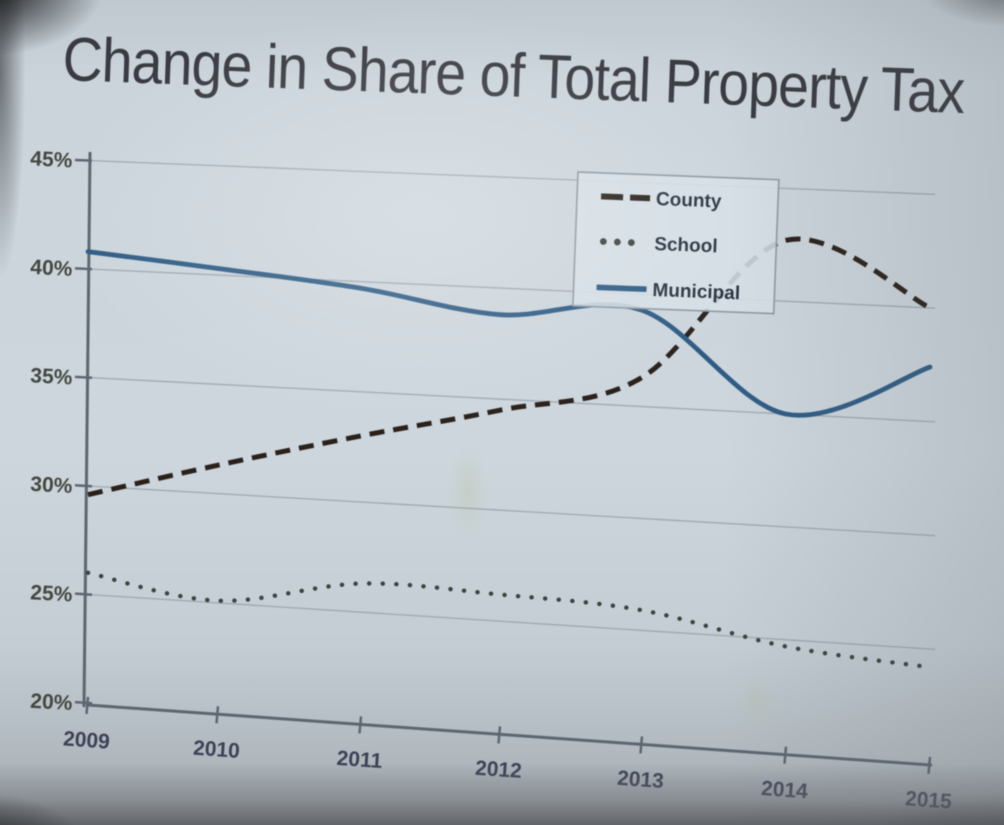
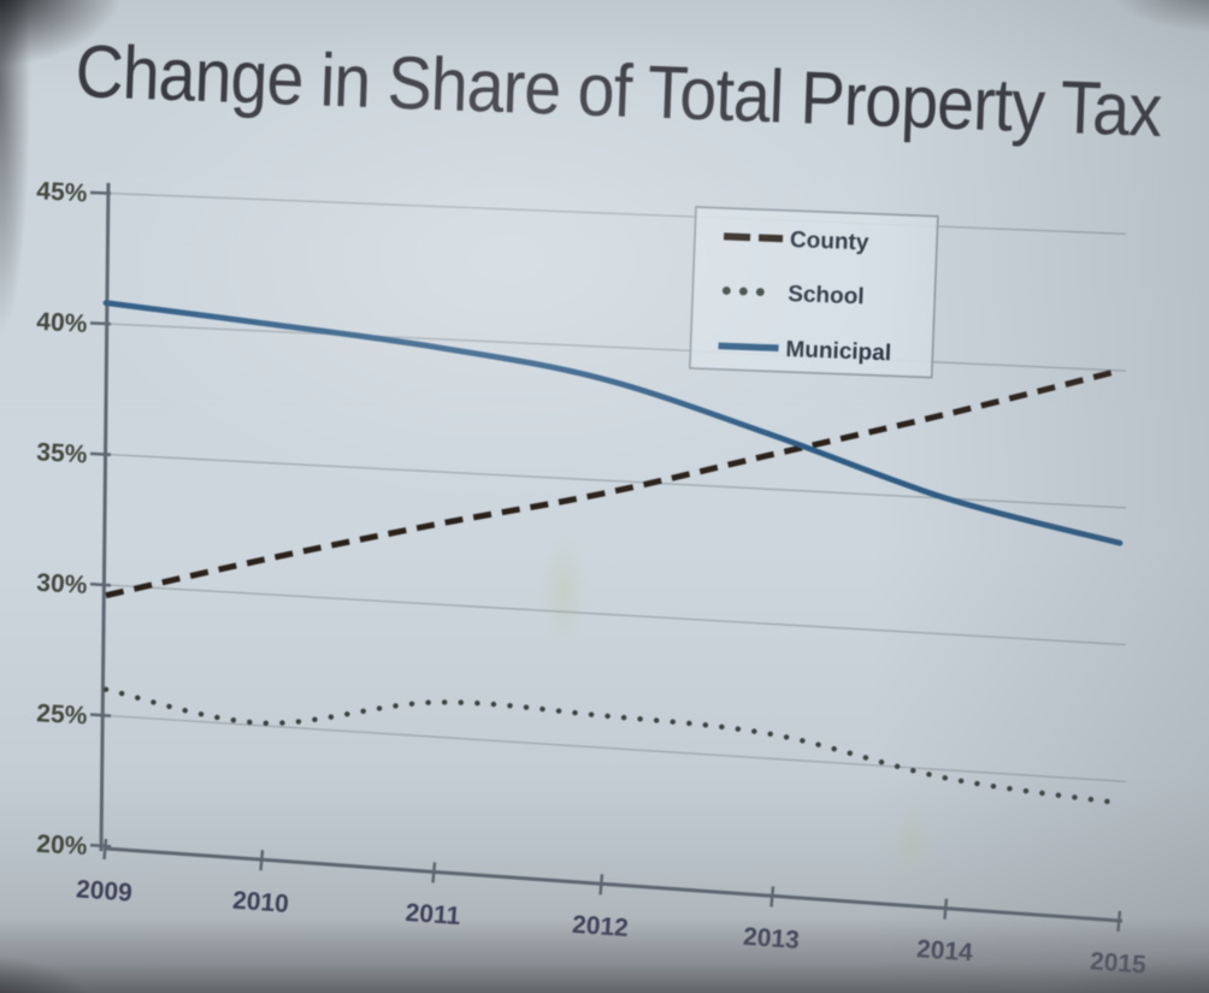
Municipal/2013: 39.3% -> 37.0%
County/2014: 42.7% -> 38.1%
Municipal/2015: 37.4% -> 33.7%
